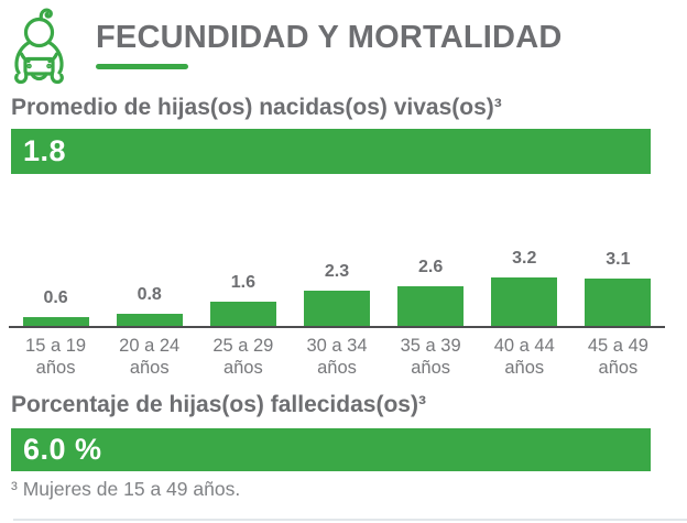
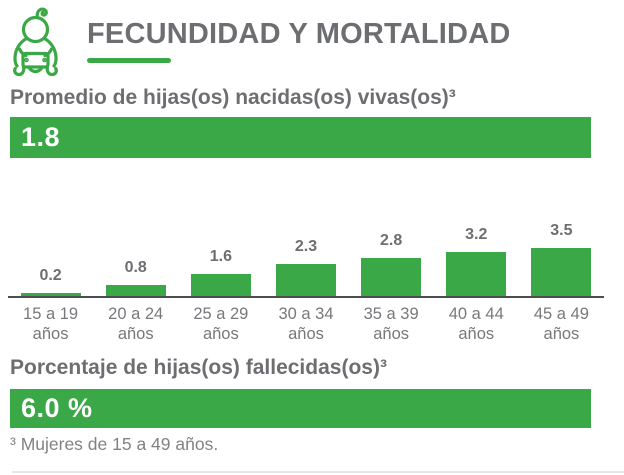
15 a 19 años: 0.6 -> 0.2
35 a 39 años: 2.6 -> 2.8
45 a 49 años: 3.1 -> 3.5
